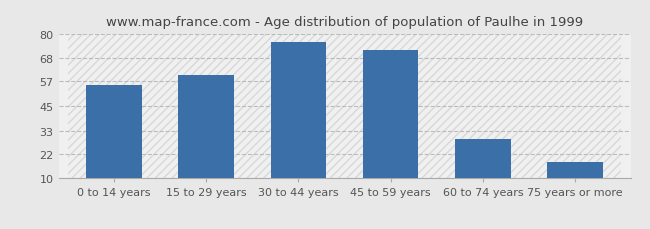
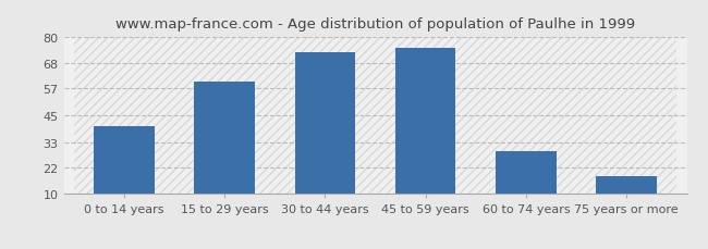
0 to 14 years: 55 -> 40
30 to 44 years: 76 -> 73
45 to 59 years: 72 -> 75
